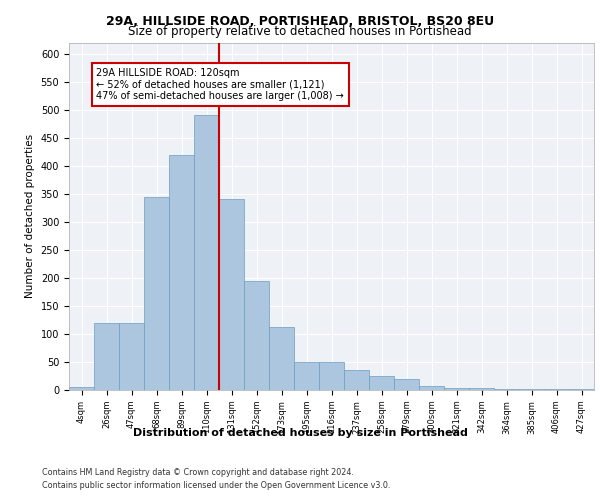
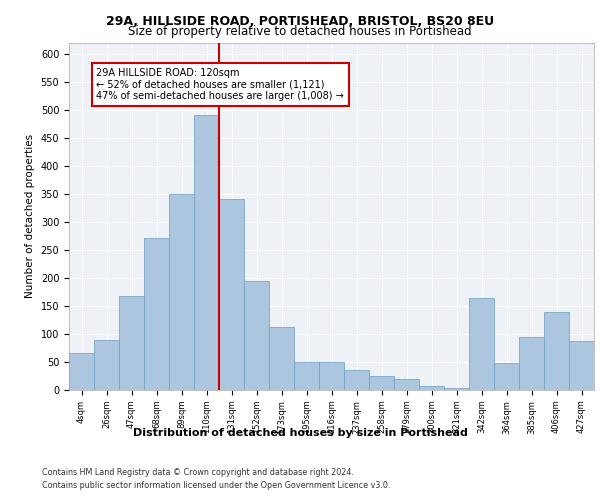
4sqm: 5 -> 66
26sqm: 120 -> 90
47sqm: 120 -> 168
68sqm: 345 -> 272
89sqm: 420 -> 350
342sqm: 3 -> 164
364sqm: 2 -> 48
385sqm: 1 -> 94
406sqm: 1 -> 140
427sqm: 1 -> 88
